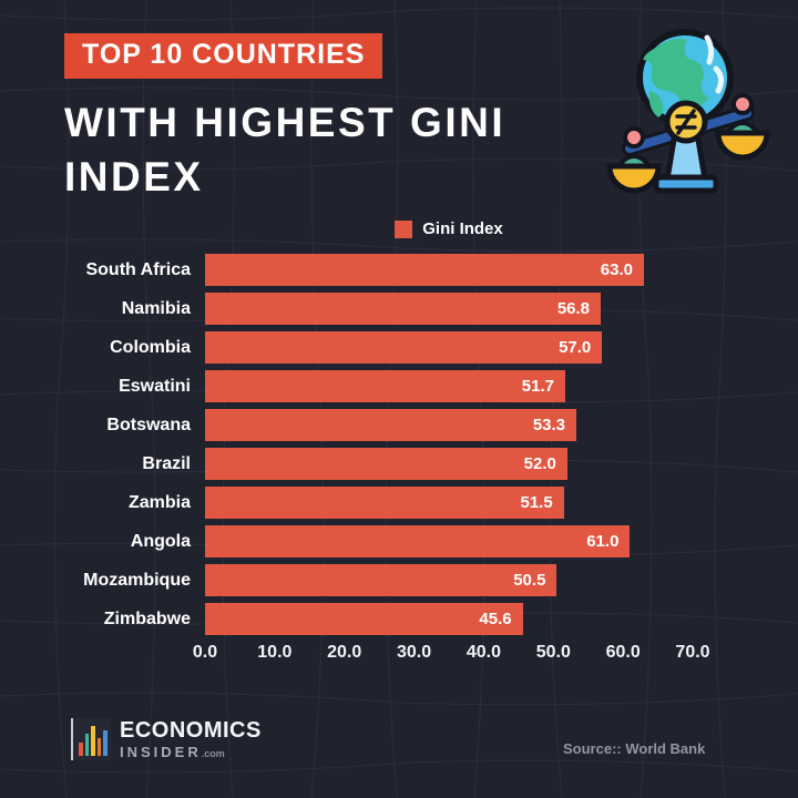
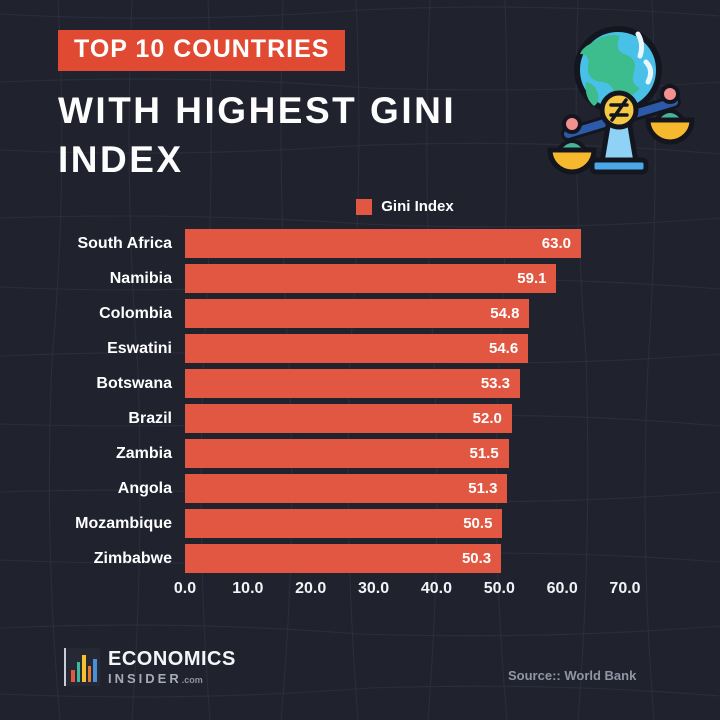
Namibia: 56.8 -> 59.1
Colombia: 57.0 -> 54.8
Eswatini: 51.7 -> 54.6
Angola: 61.0 -> 51.3
Zimbabwe: 45.6 -> 50.3
